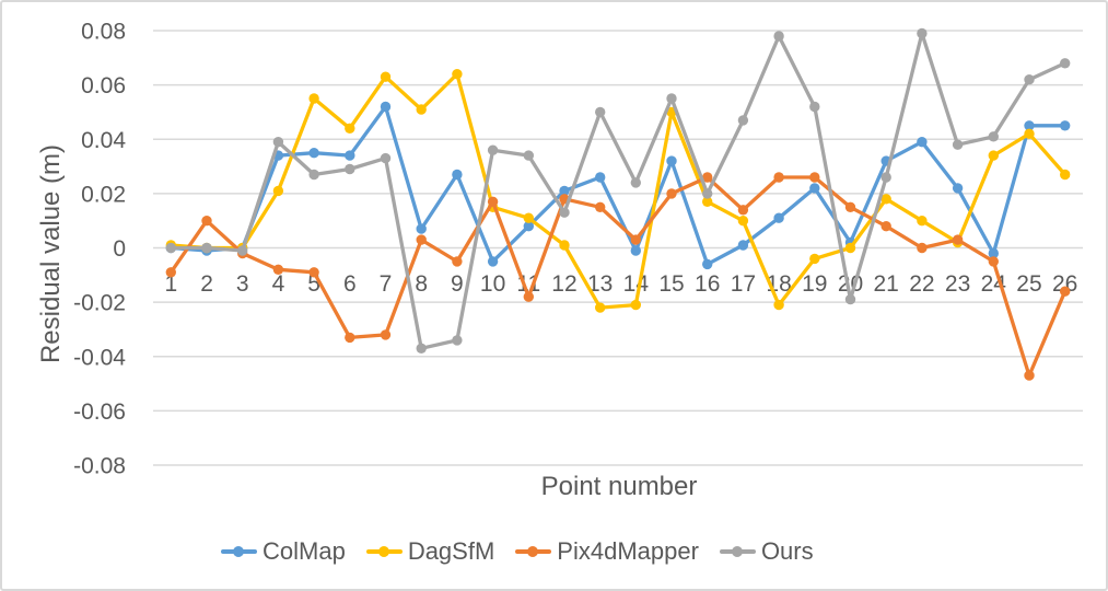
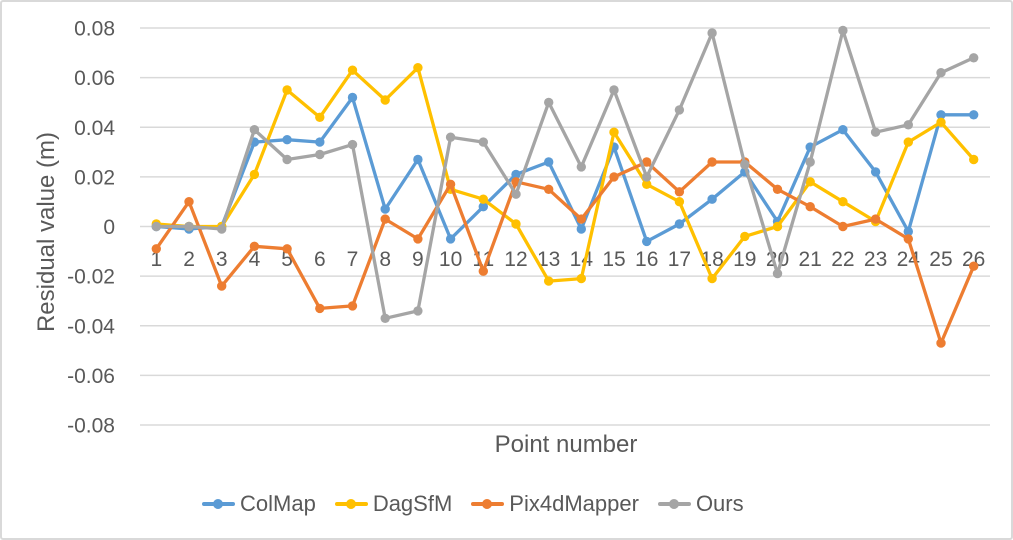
Pix4dMapper/3: -0.002 -> -0.024
DagSfM/15: 0.050 -> 0.038
Ours/19: 0.052 -> 0.025
